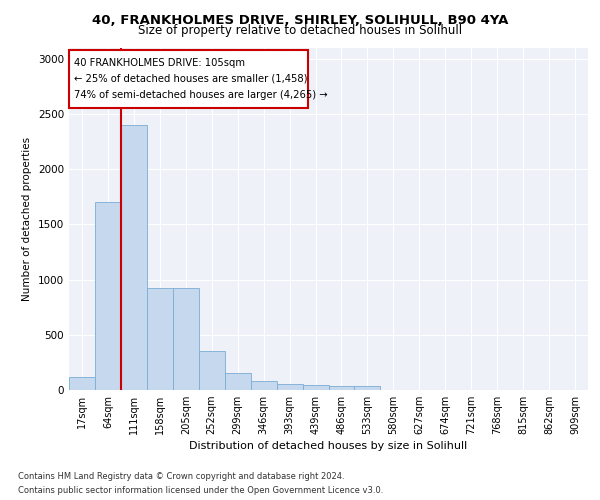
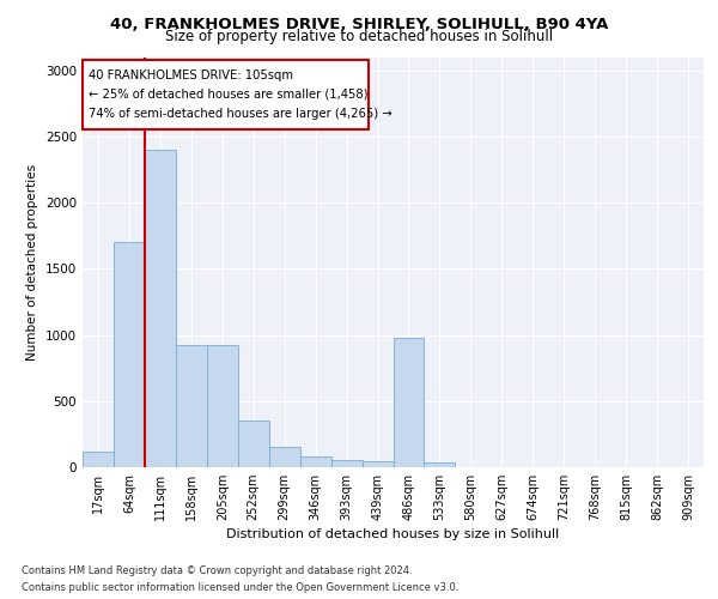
486sqm: 40 -> 980
